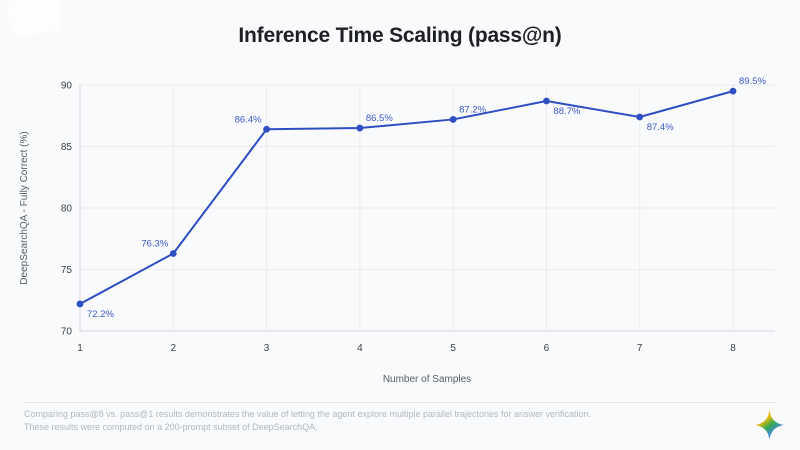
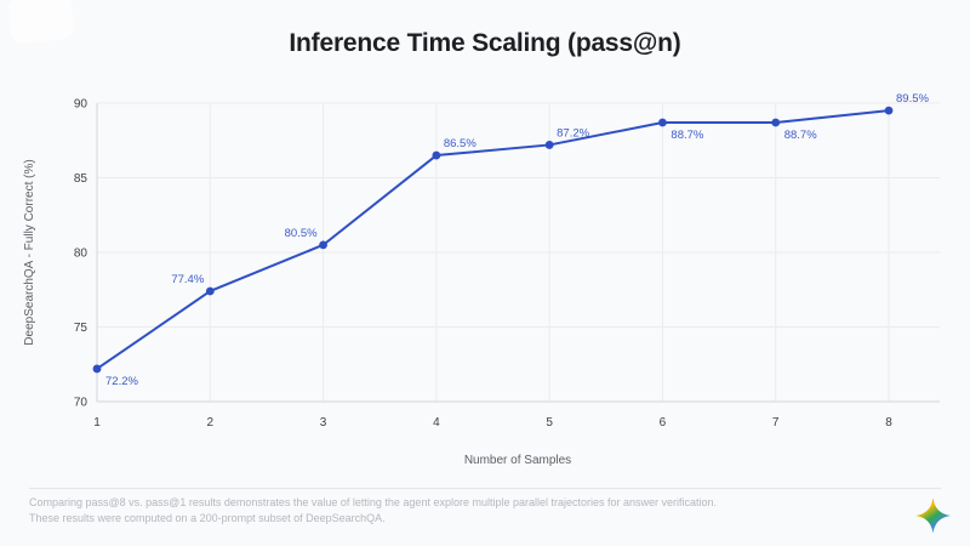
2: 76.3% -> 77.4%
3: 86.4% -> 80.5%
7: 87.4% -> 88.7%
